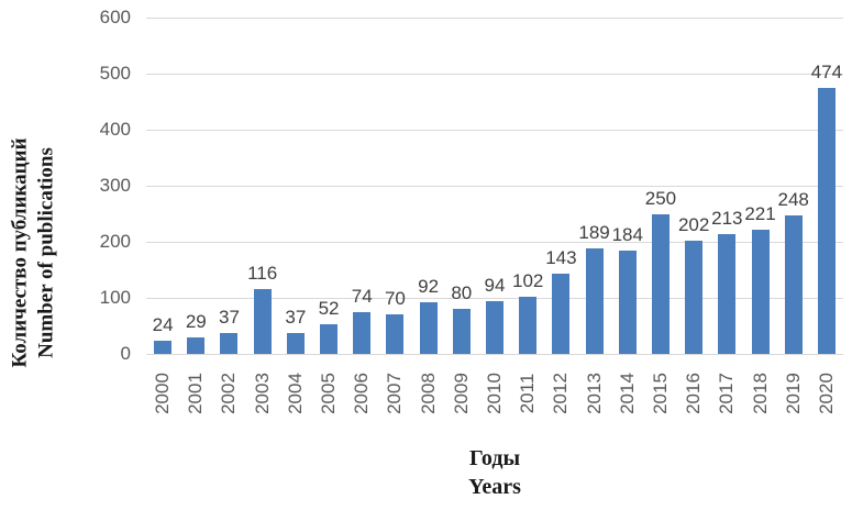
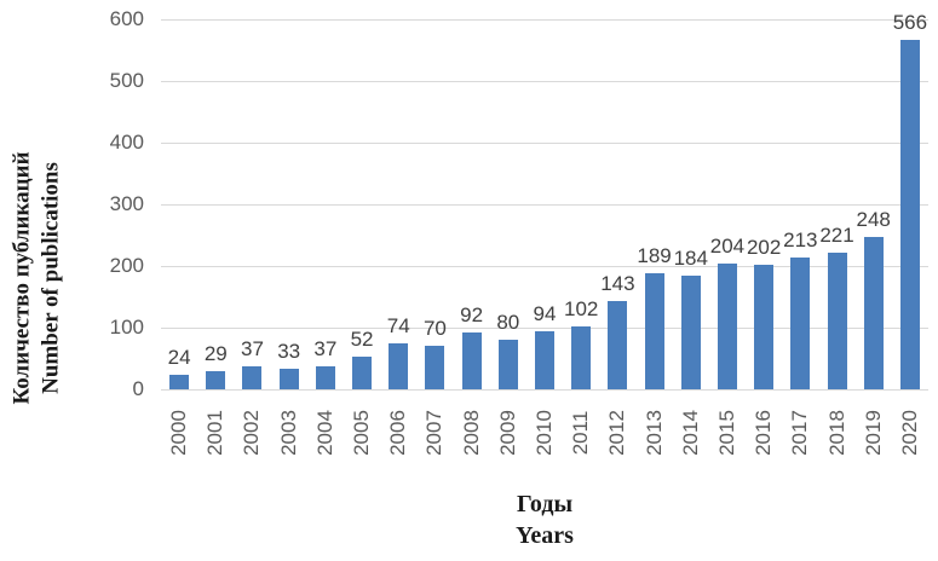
2003: 116 -> 33
2015: 250 -> 204
2020: 474 -> 566
